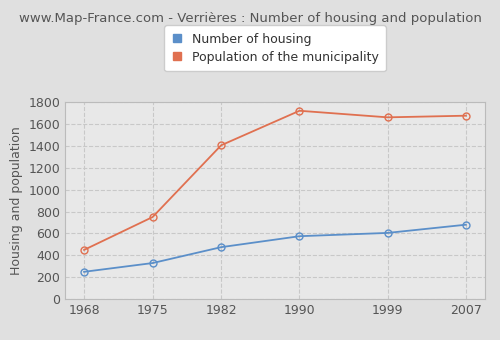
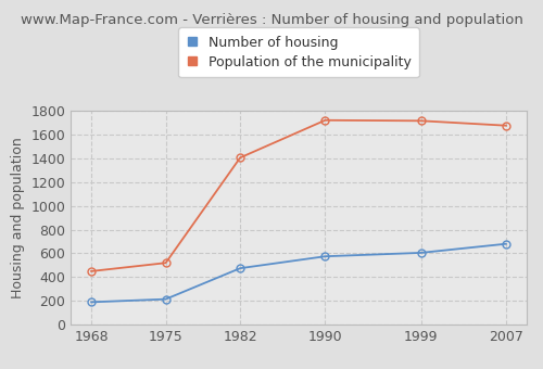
Number of housing/1968: 250 -> 190
Number of housing/1975: 330 -> 220
Population of the municipality/1975: 750 -> 520
Population of the municipality/1999: 1660 -> 1720
